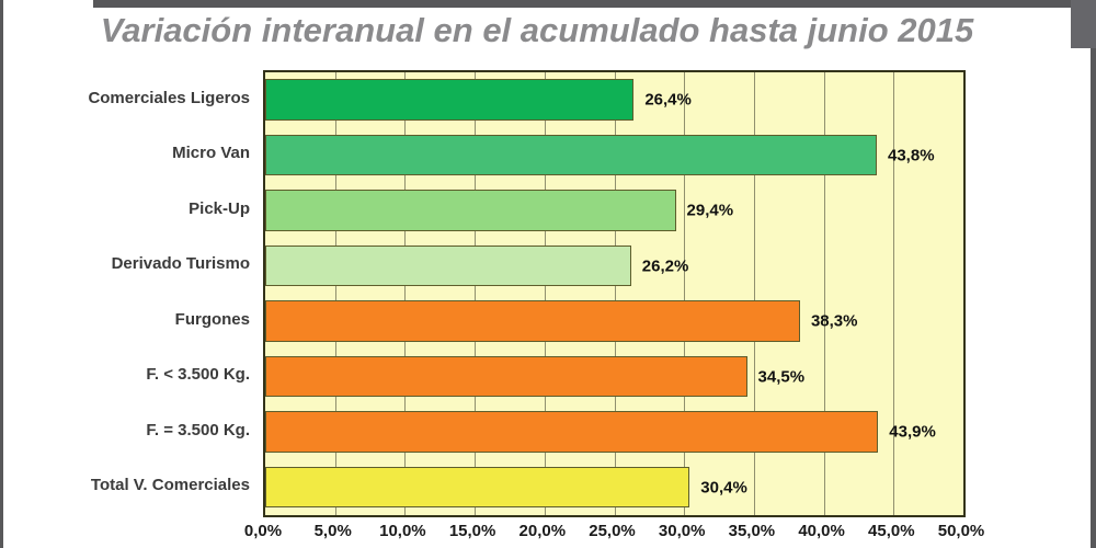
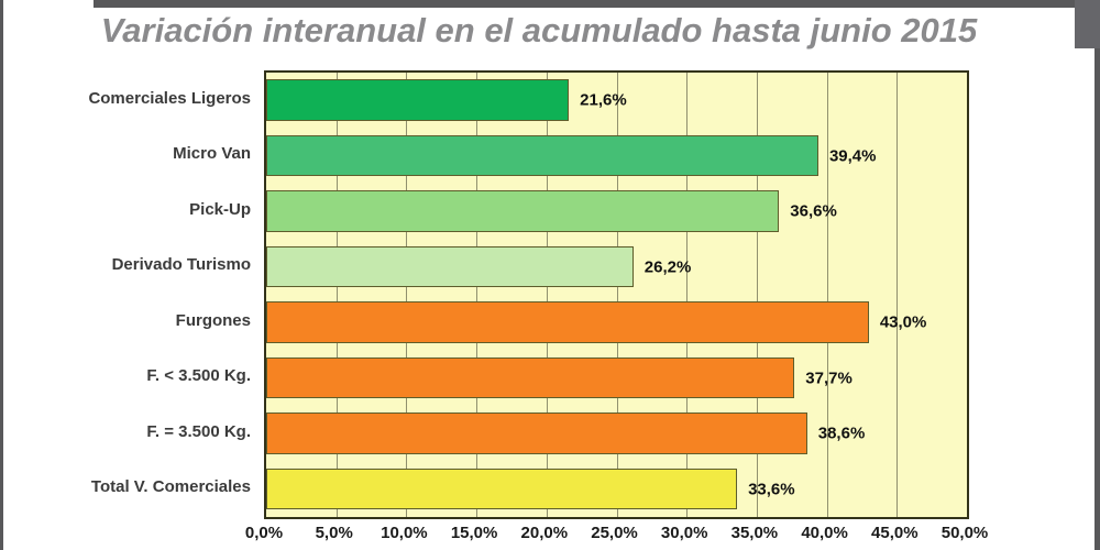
Comerciales Ligeros: 26,4% -> 21,6%
Micro Van: 43,8% -> 39,4%
Pick-Up: 29,4% -> 36,6%
Furgones: 38,3% -> 43,0%
F. < 3.500 Kg.: 34,5% -> 37,7%
F. = 3.500 Kg.: 43,9% -> 38,6%
Total V. Comerciales: 30,4% -> 33,6%
